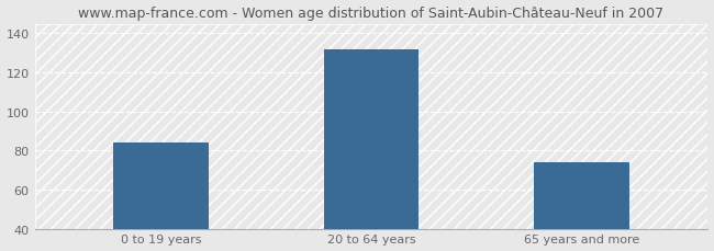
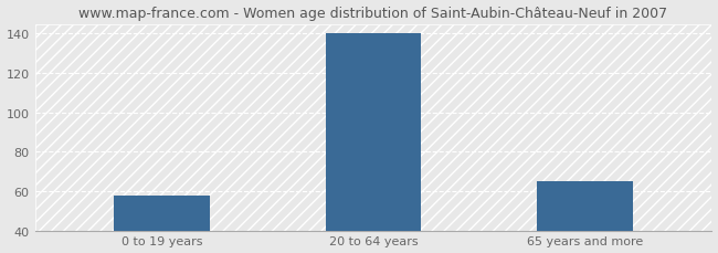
0 to 19 years: 84 -> 58
20 to 64 years: 132 -> 140
65 years and more: 74 -> 65
